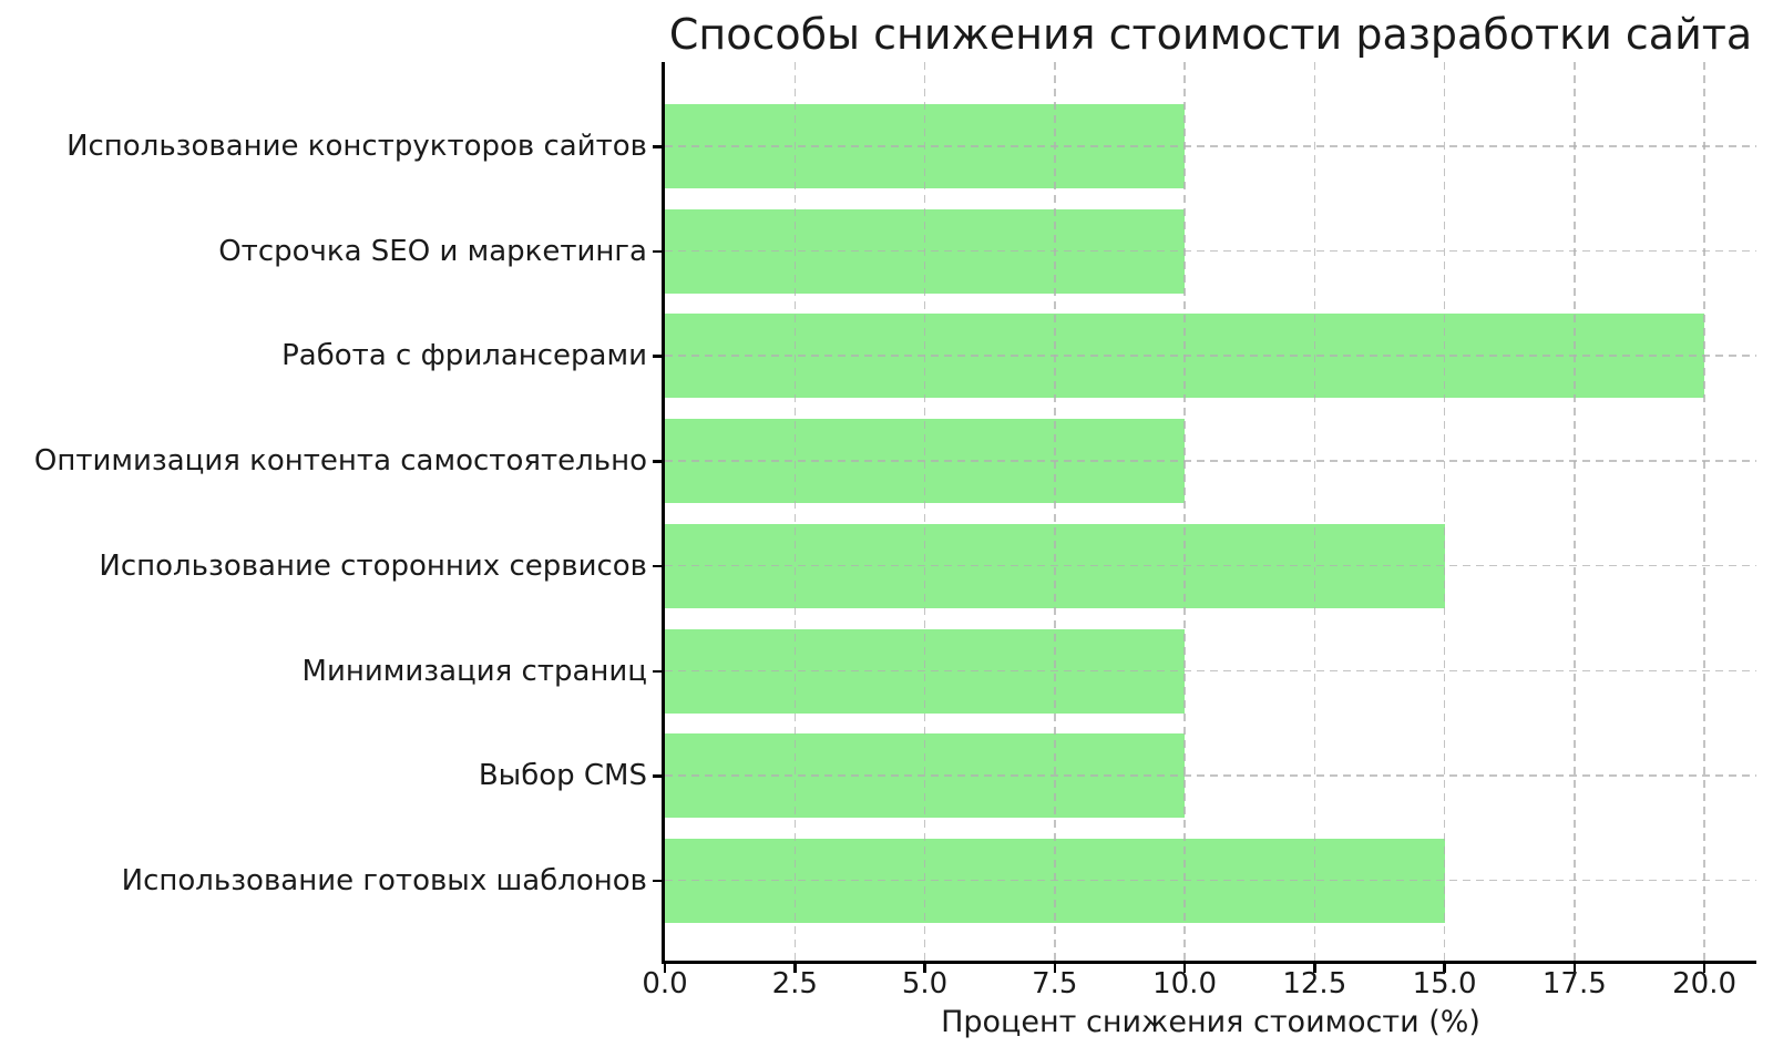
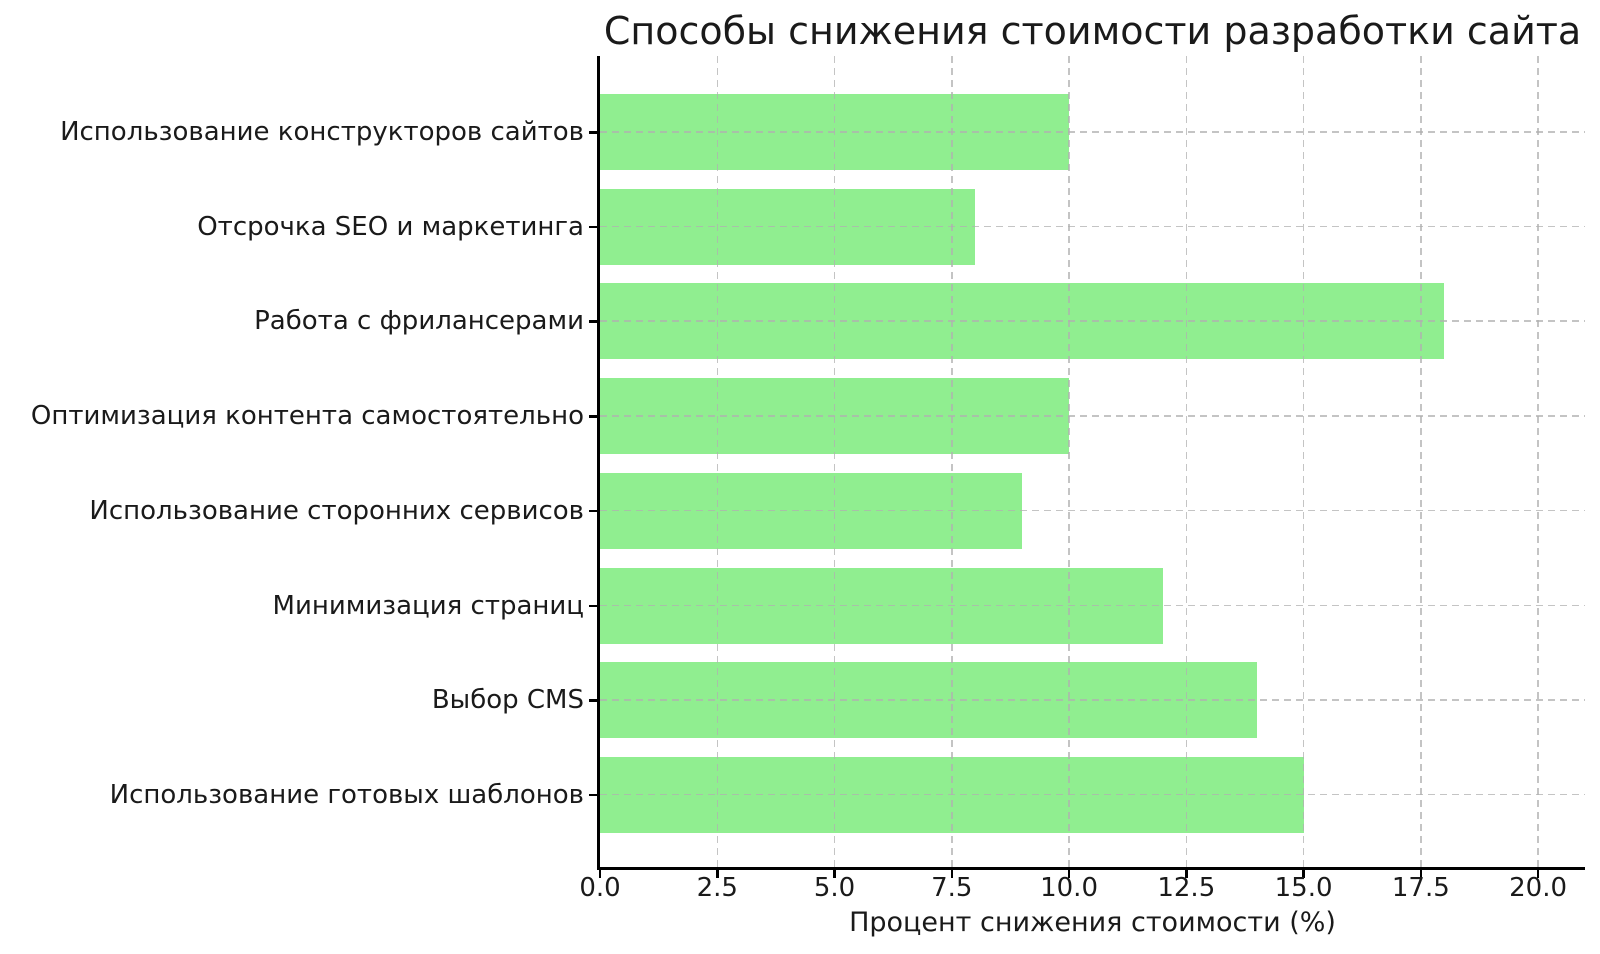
Отсрочка SEO и маркетинга: 10 -> 8
Работа с фрилансерами: 20 -> 18
Использование сторонних сервисов: 15 -> 9
Минимизация страниц: 10 -> 12
Выбор CMS: 10 -> 14
